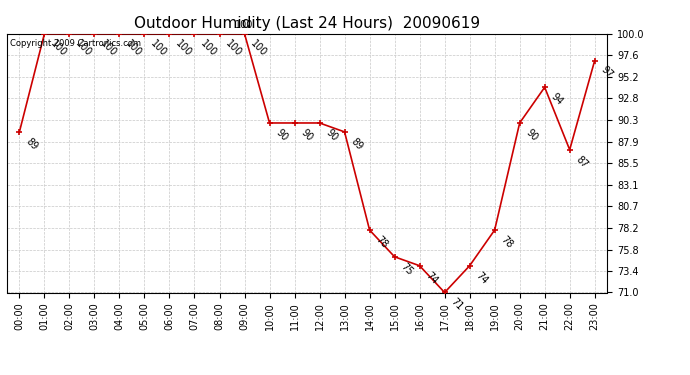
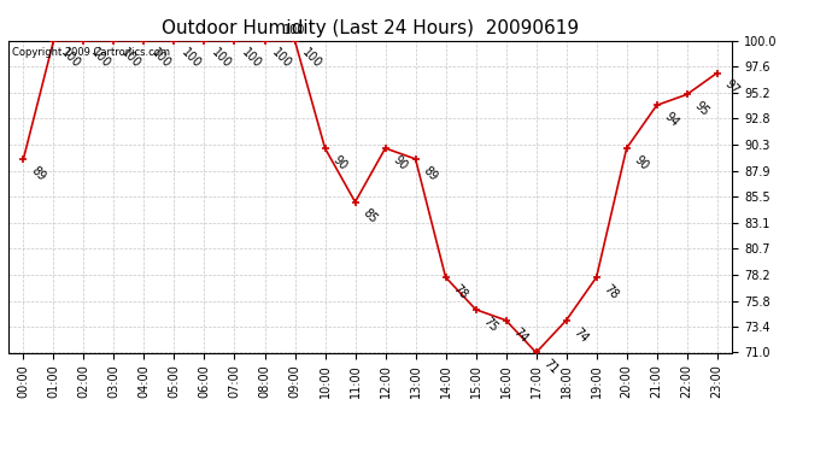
11:00: 90 -> 85
22:00: 87 -> 95
